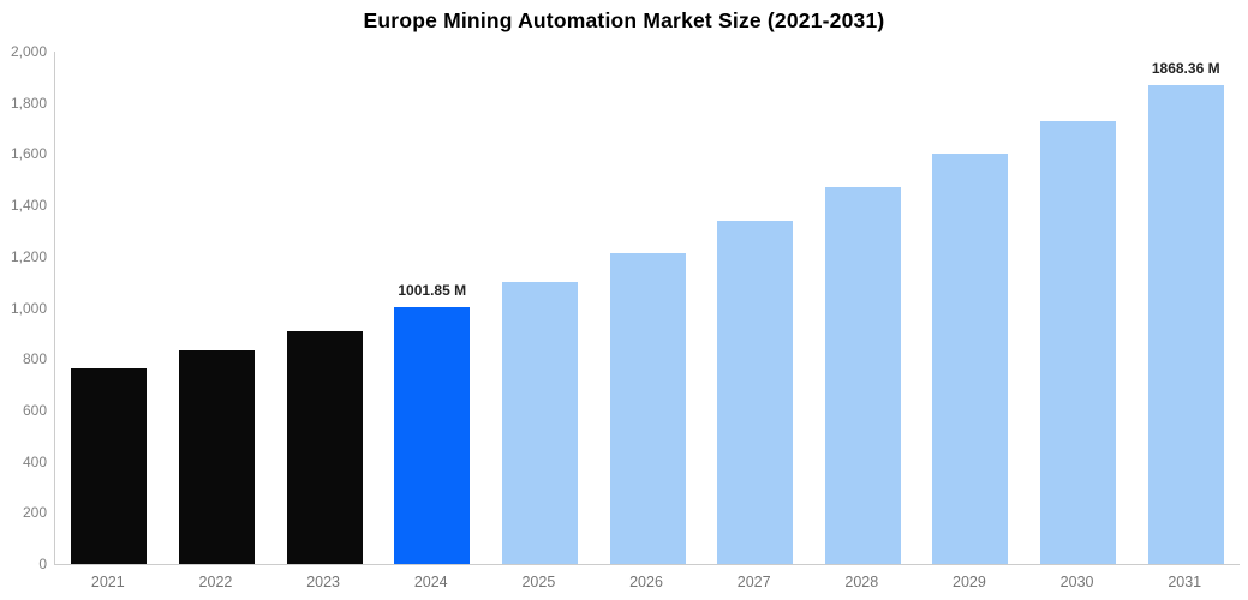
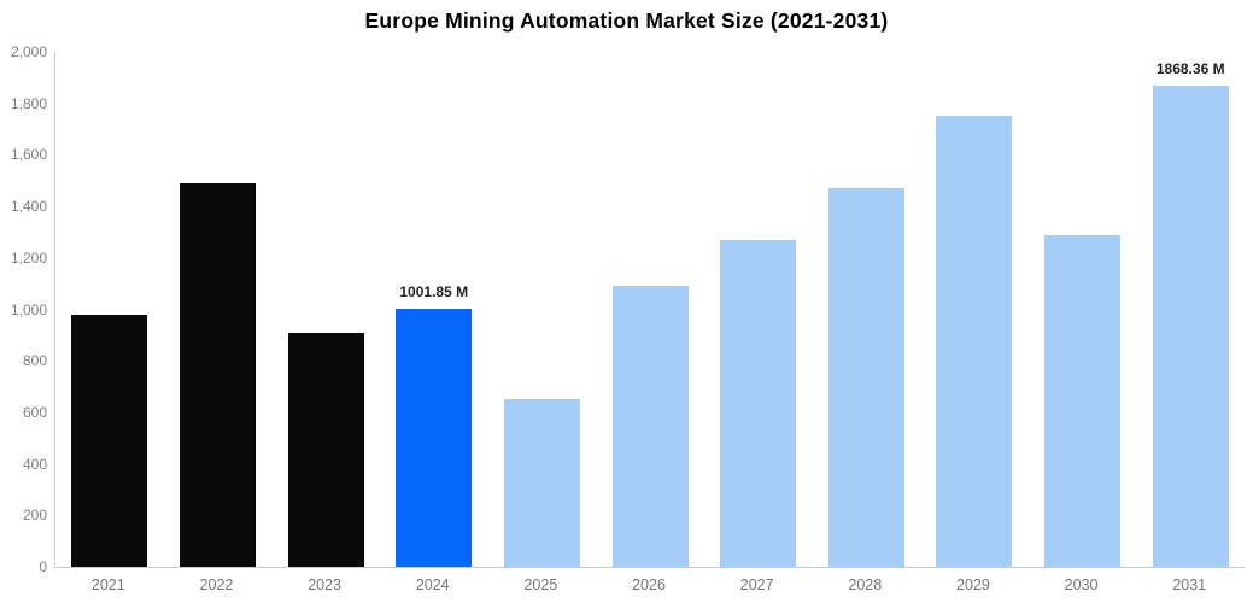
2021: 760 -> 980
2022: 840 -> 1490
2025: 1100 -> 650
2026: 1220 -> 1090
2027: 1340 -> 1270
2029: 1600 -> 1750
2030: 1730 -> 1290
